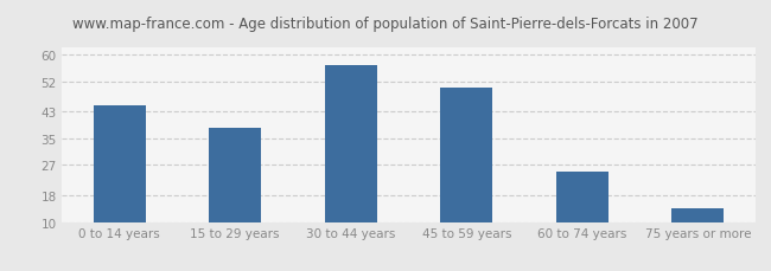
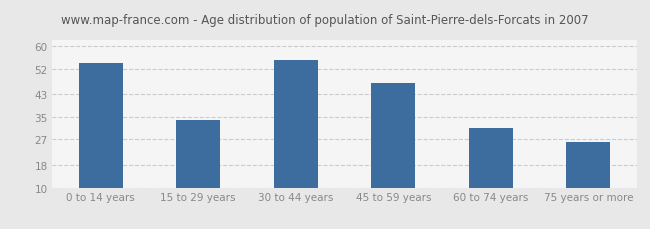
0 to 14 years: 45 -> 54
15 to 29 years: 38 -> 34
30 to 44 years: 57 -> 55
45 to 59 years: 50 -> 47
60 to 74 years: 25 -> 31
75 years or more: 14 -> 26
